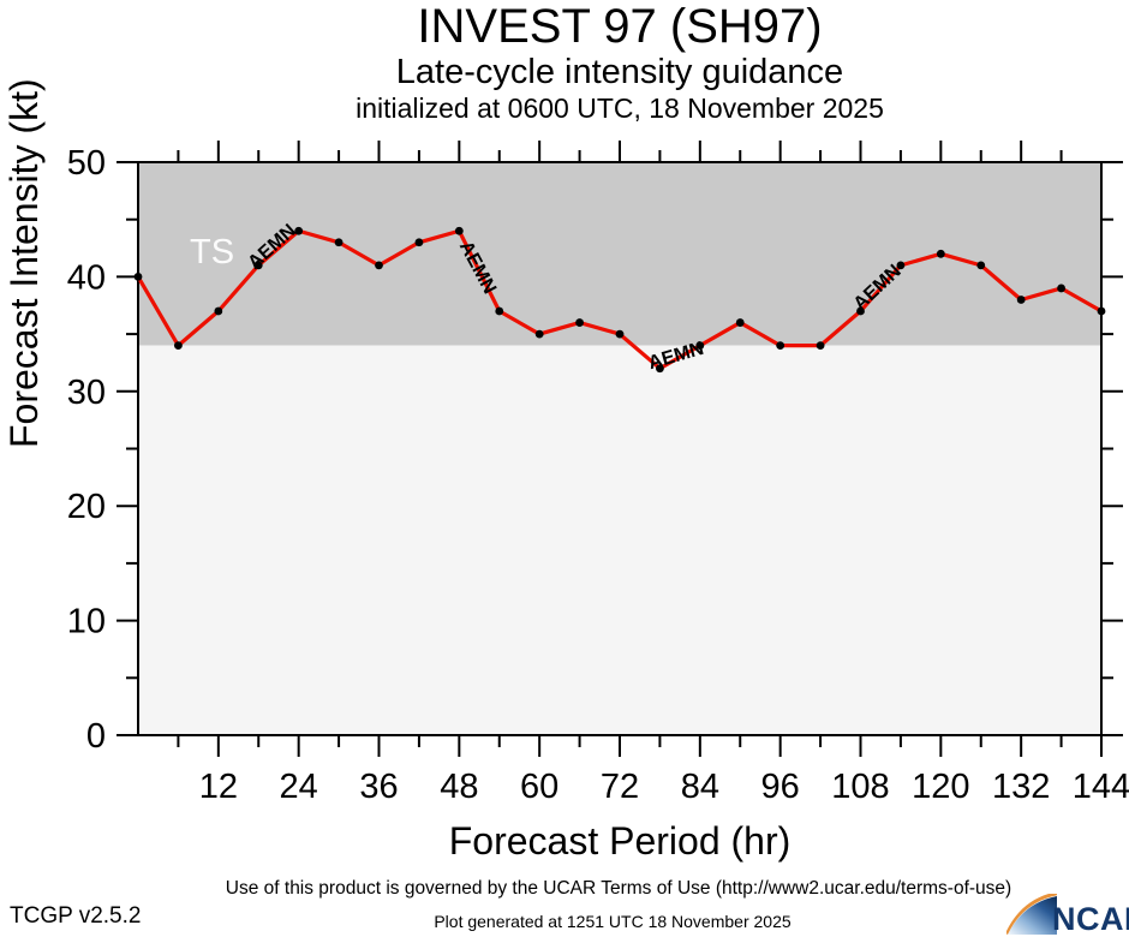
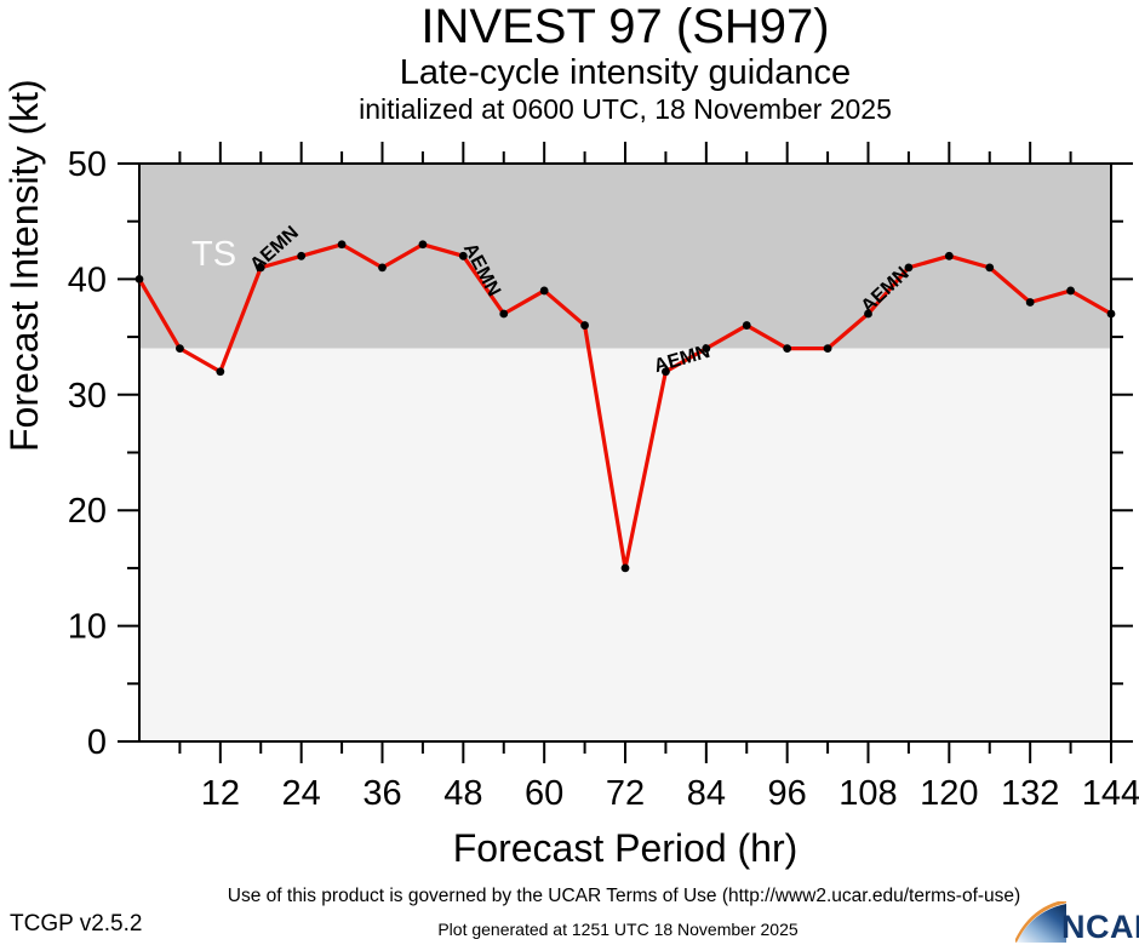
12: 37 -> 32
24: 44 -> 42
48: 44 -> 42
60: 35 -> 39
72: 35 -> 15
